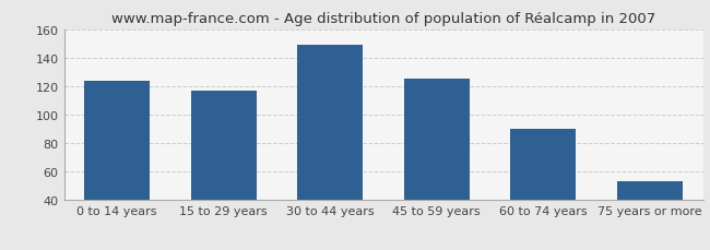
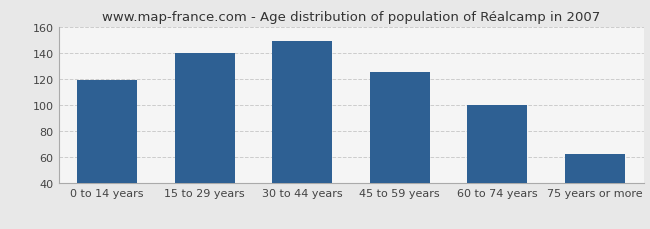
0 to 14 years: 124 -> 119
15 to 29 years: 117 -> 140
60 to 74 years: 90 -> 100
75 years or more: 53 -> 62
